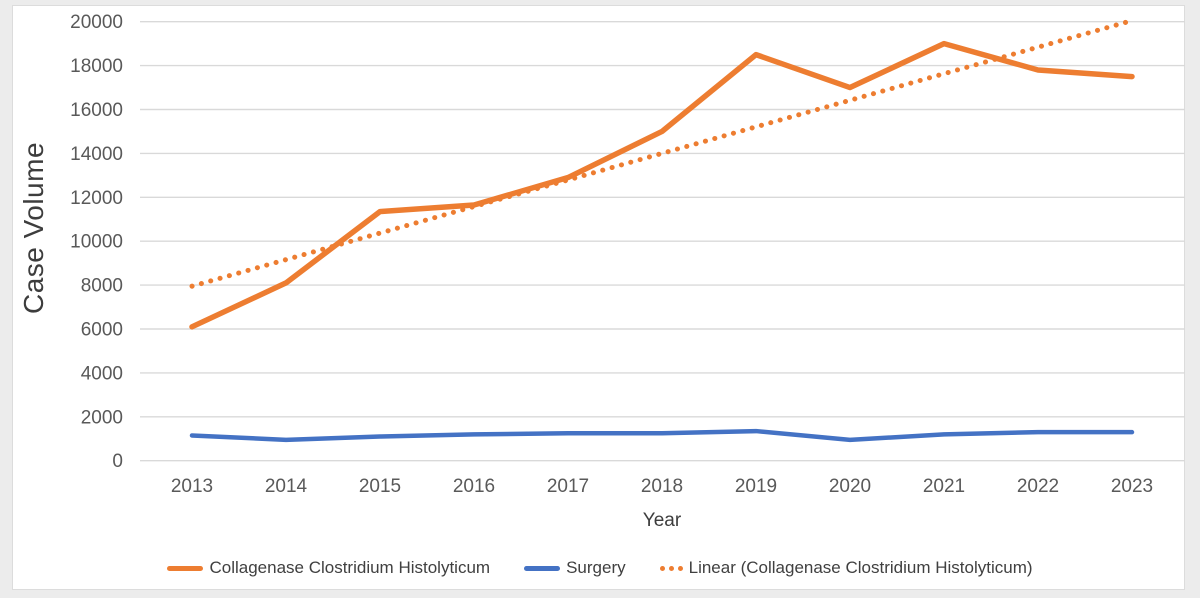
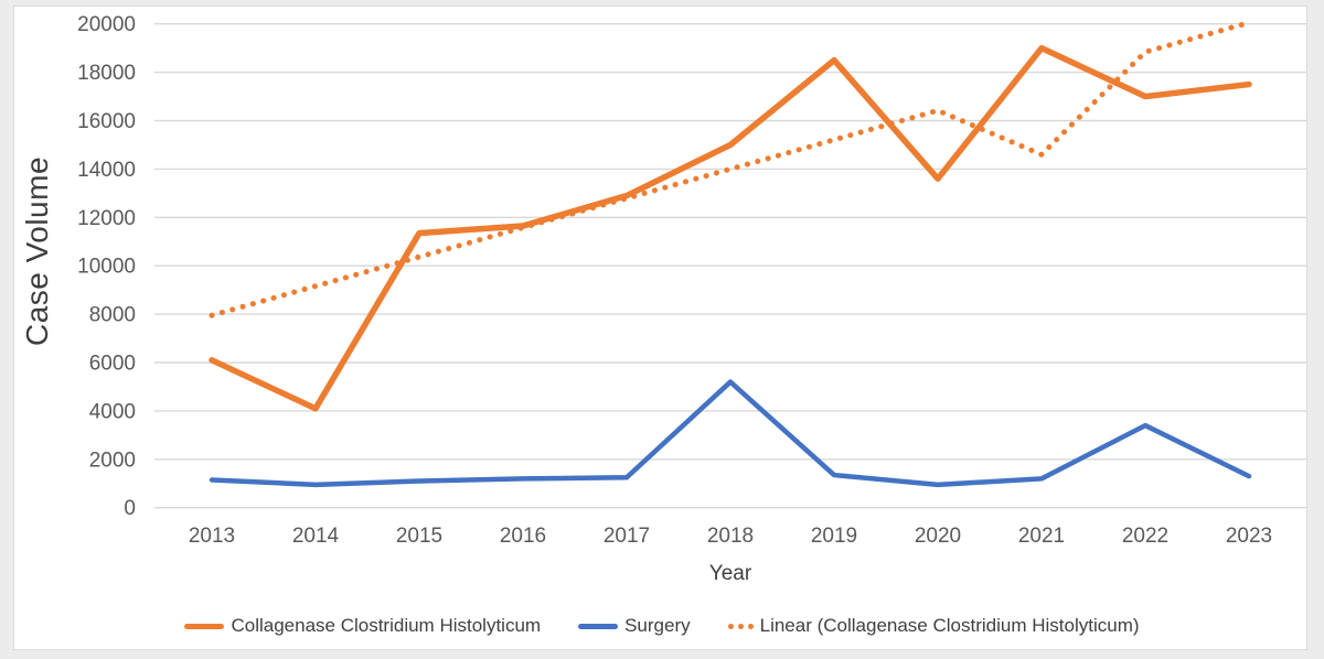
Collagenase Clostridium Histolyticum/2014: 8100 -> 4100
Surgery/2018: 1200 -> 5200
Collagenase Clostridium Histolyticum/2020: 17000 -> 13600
Linear (Collagenase Clostridium Histolyticum)/2021: 17600 -> 14600
Collagenase Clostridium Histolyticum/2022: 17800 -> 17000
Surgery/2022: 1300 -> 3400
